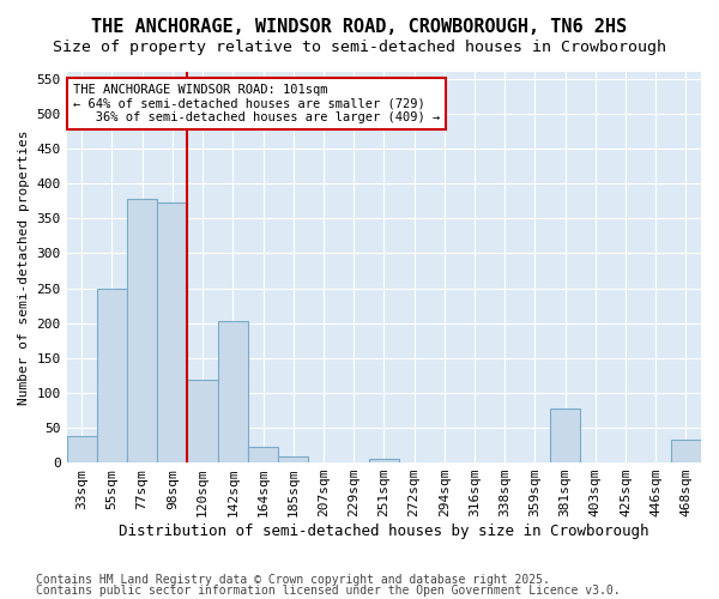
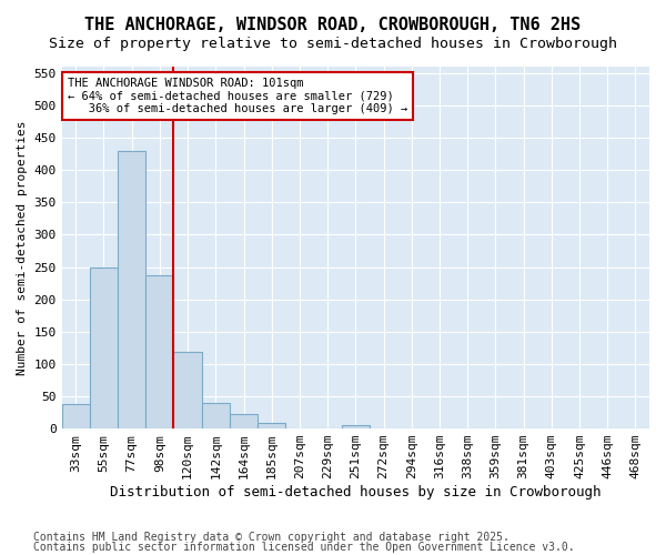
77sqm: 378 -> 430
98sqm: 372 -> 237
142sqm: 202 -> 40
381sqm: 78 -> 1
468sqm: 32 -> 1
